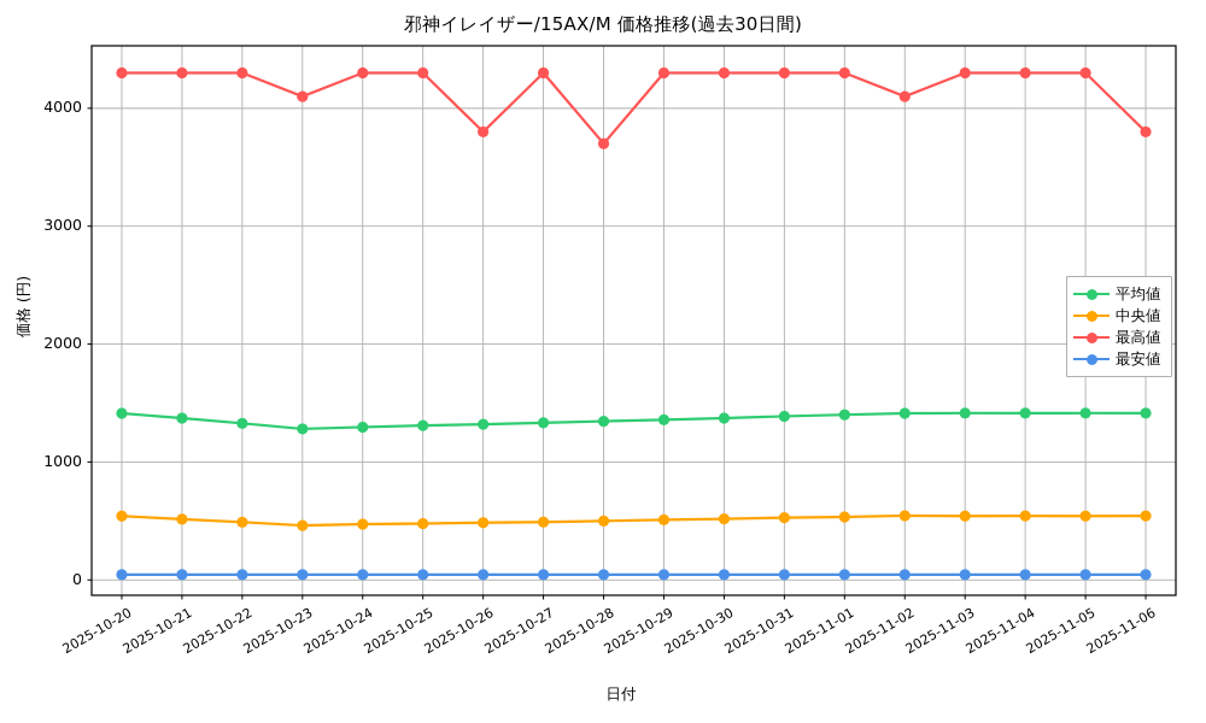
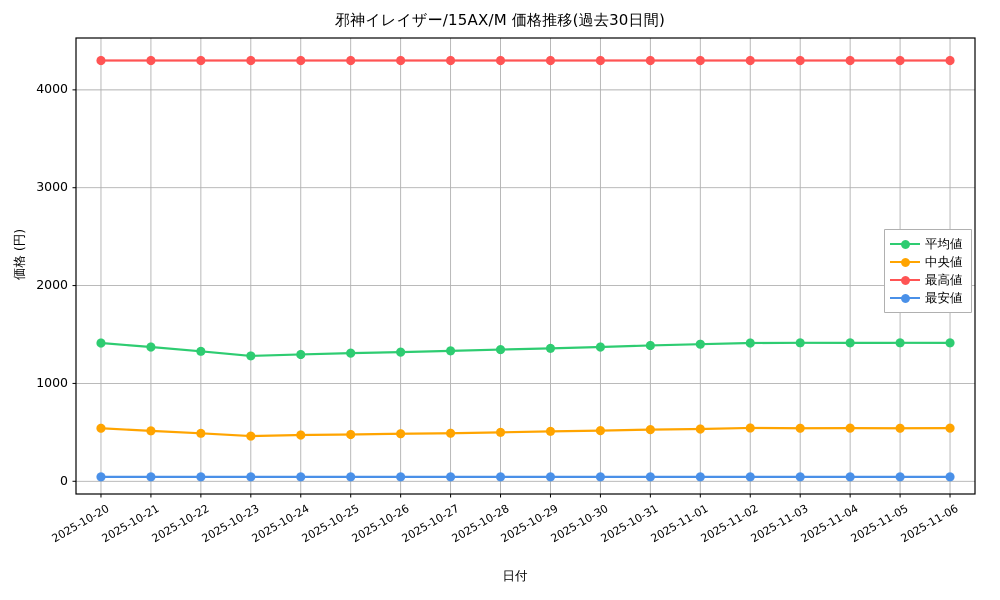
最高値/2025-10-23: 4100 -> 4300
最高値/2025-10-26: 3800 -> 4300
最高値/2025-10-28: 3700 -> 4300
最高値/2025-11-02: 4100 -> 4300
最高値/2025-11-06: 3800 -> 4300
